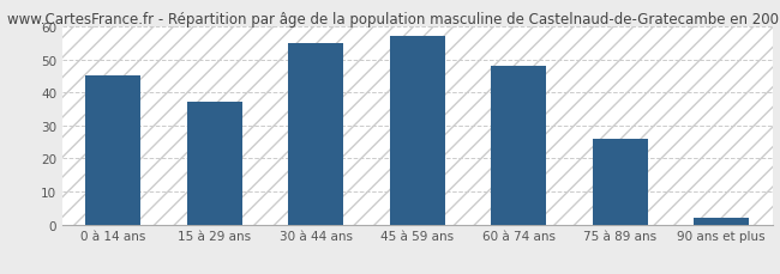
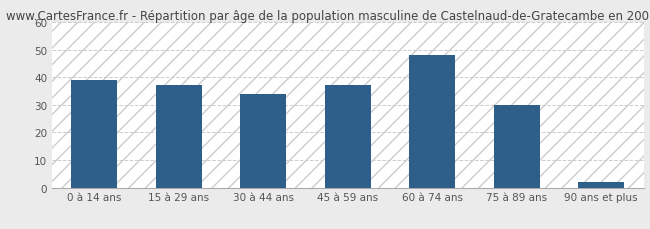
0 à 14 ans: 45 -> 39
30 à 44 ans: 55 -> 34
45 à 59 ans: 57 -> 37
75 à 89 ans: 26 -> 30
